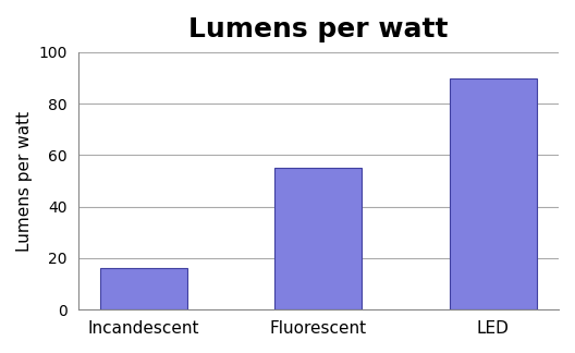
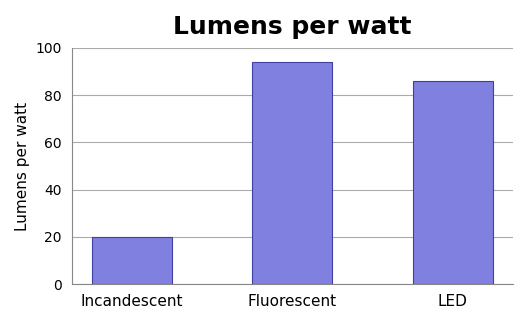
Incandescent: 16 -> 20
Fluorescent: 55 -> 94
LED: 90 -> 86
